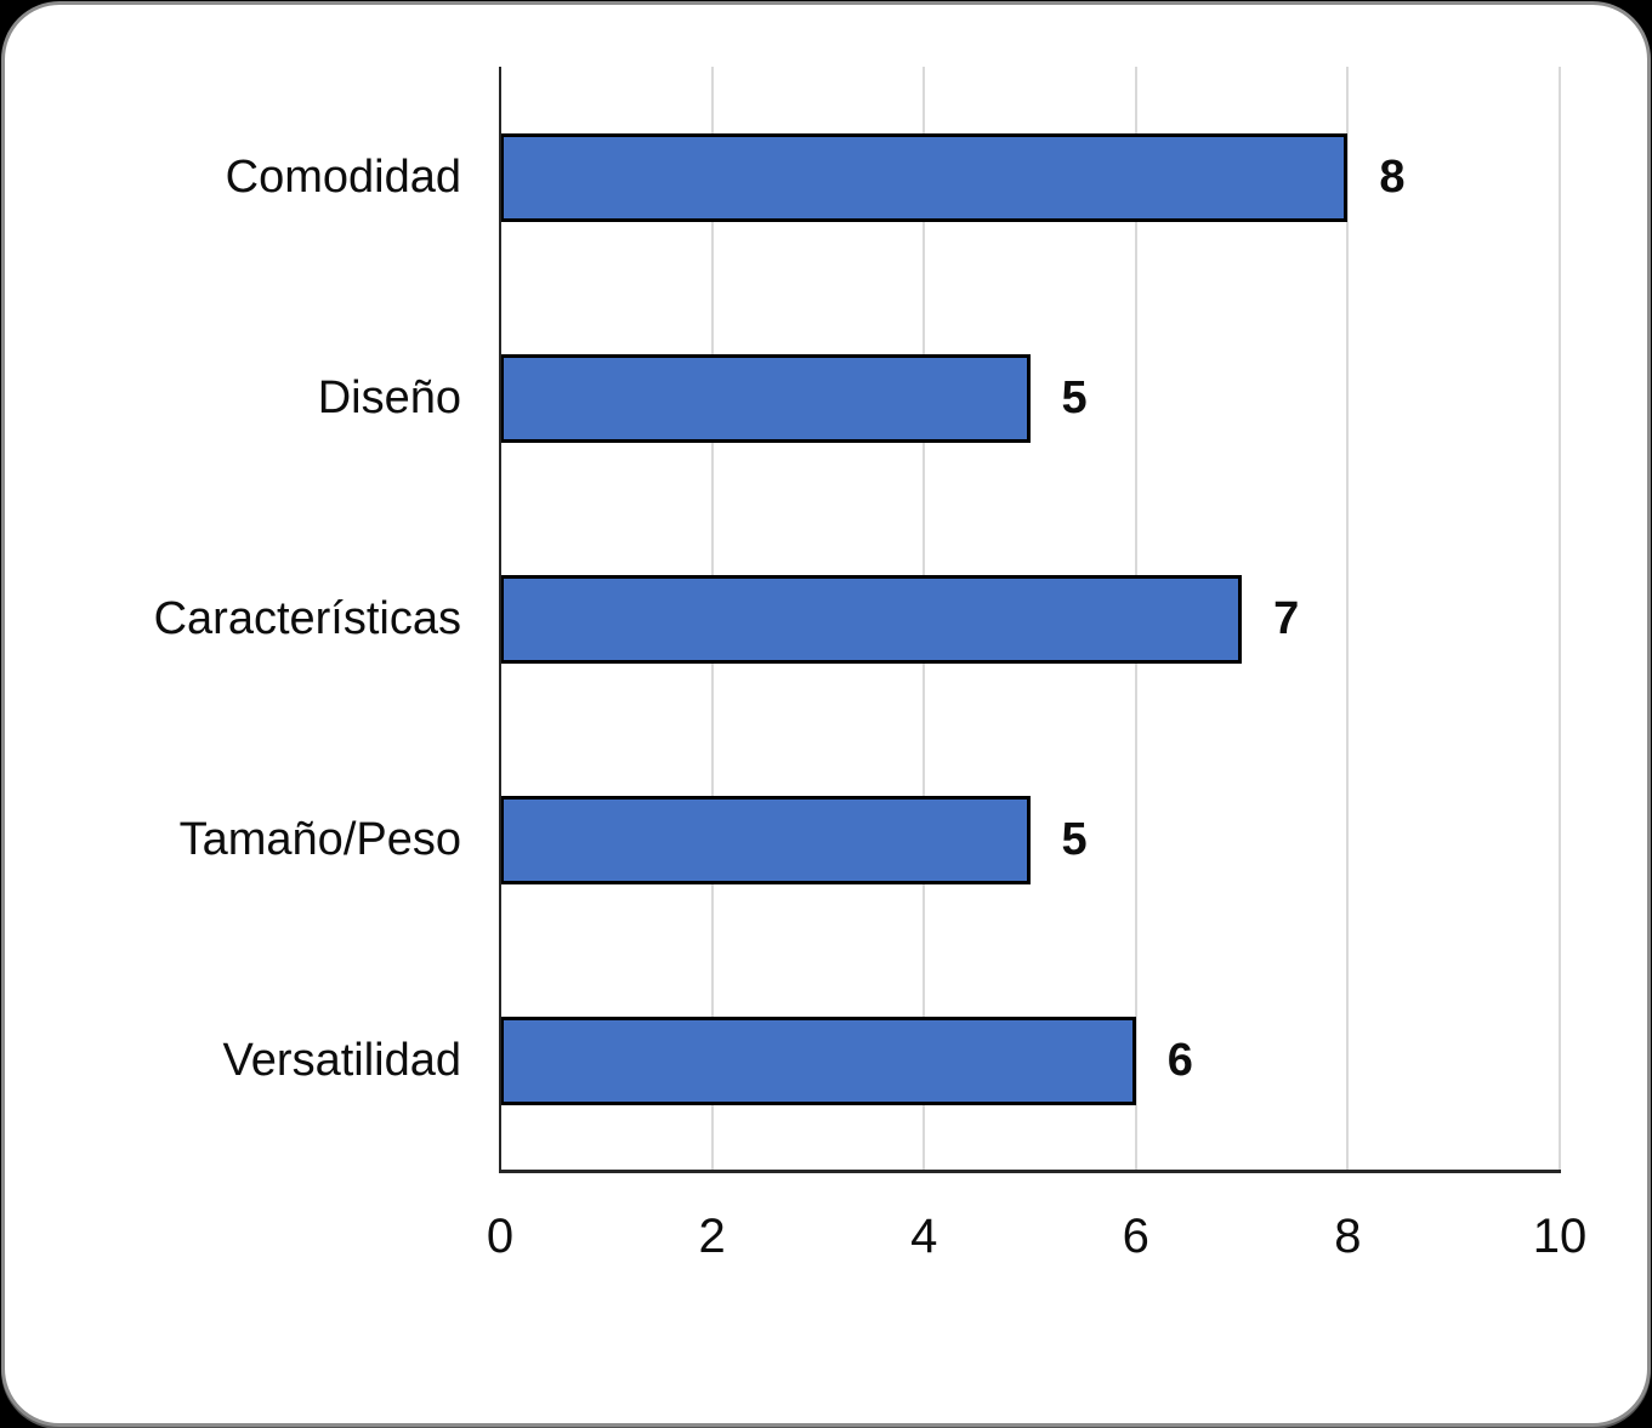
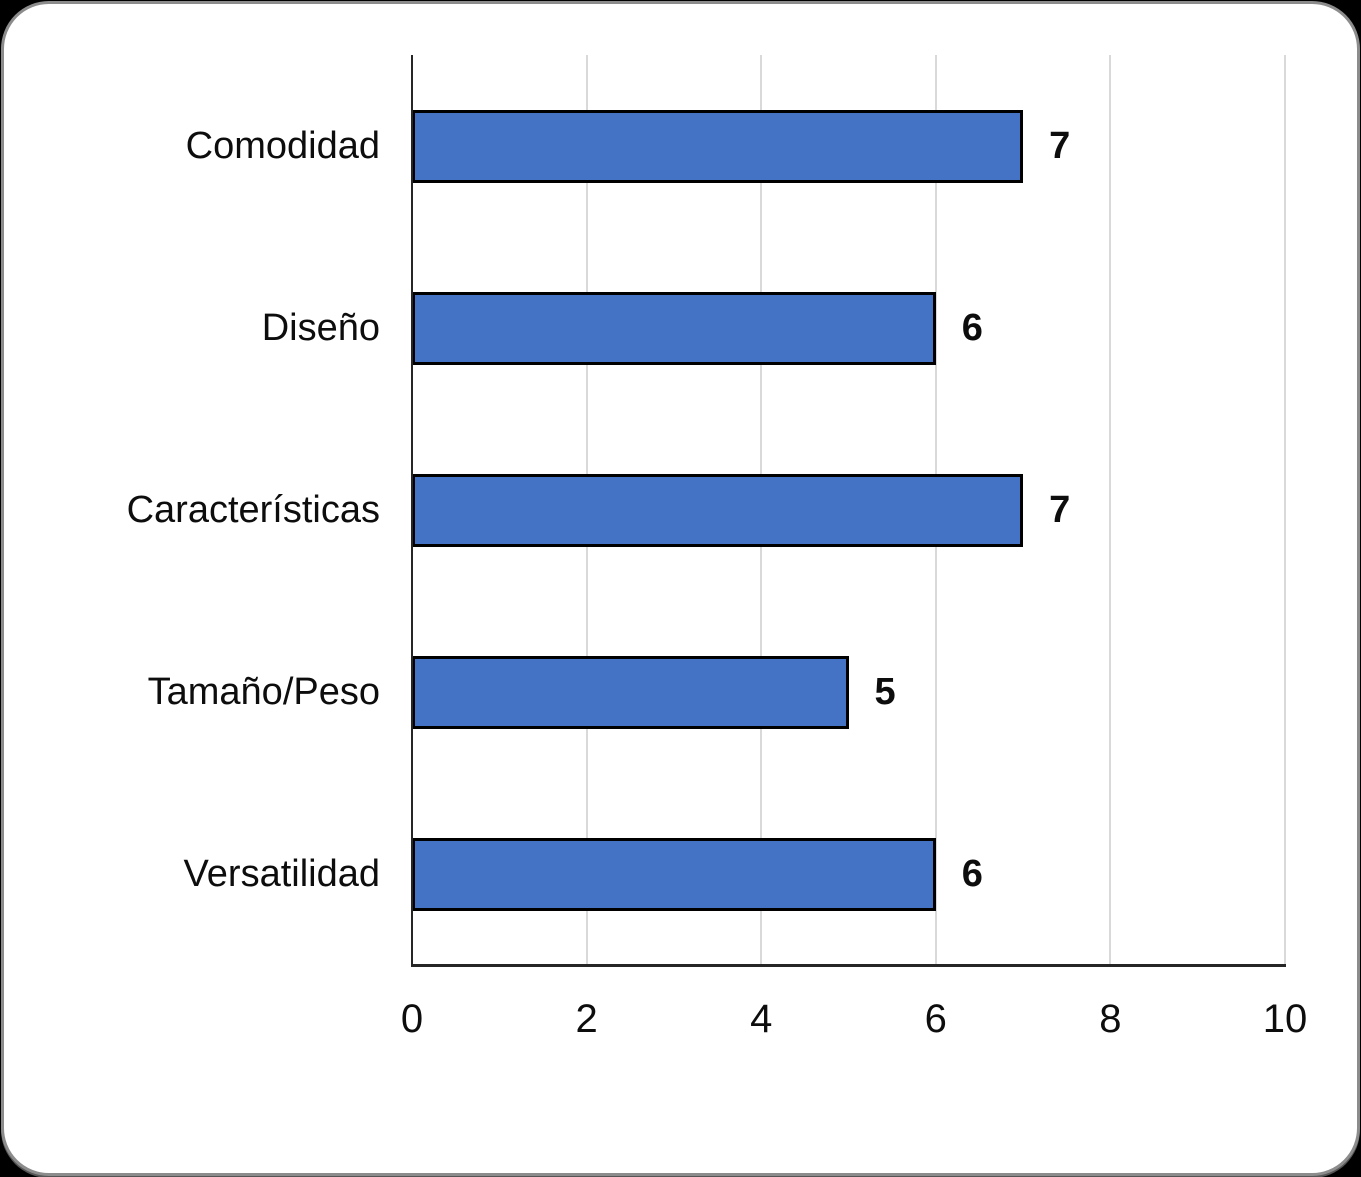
Comodidad: 8 -> 7
Diseño: 5 -> 6
